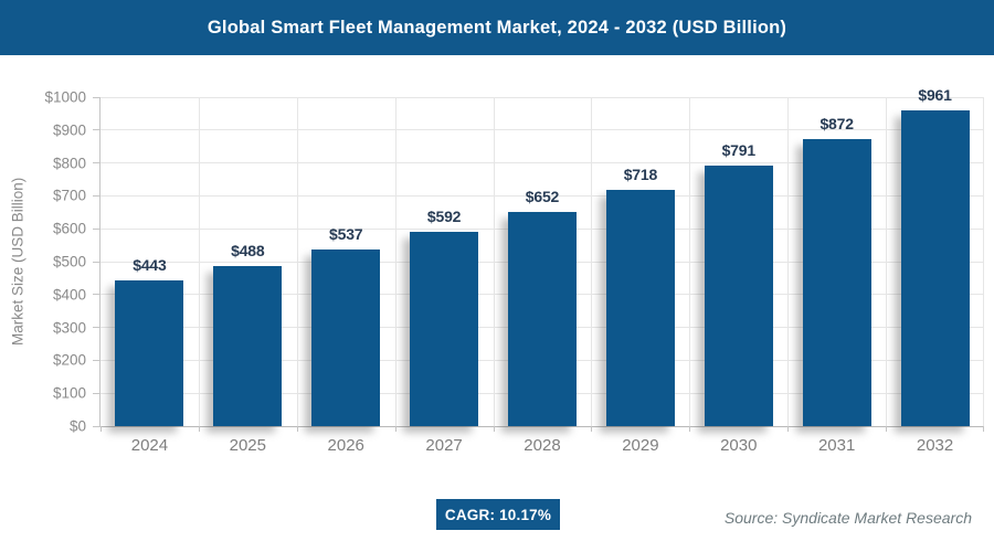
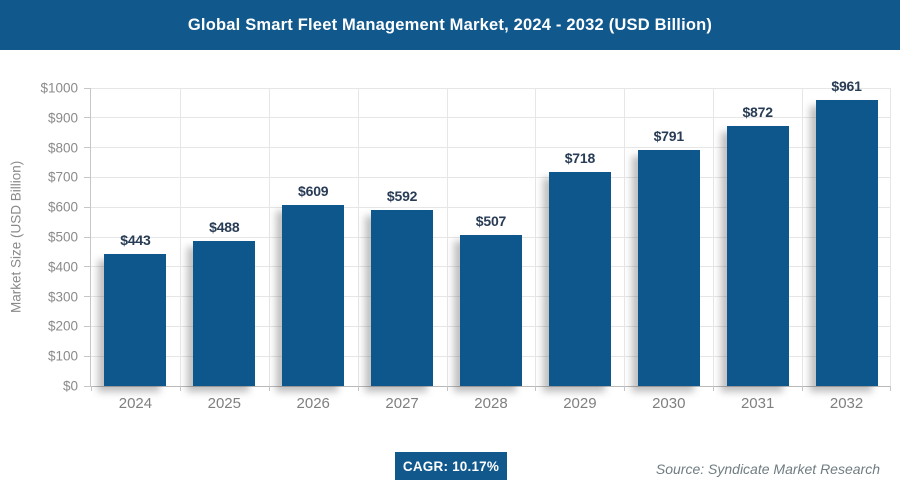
2026: $537 -> $609
2028: $652 -> $507
